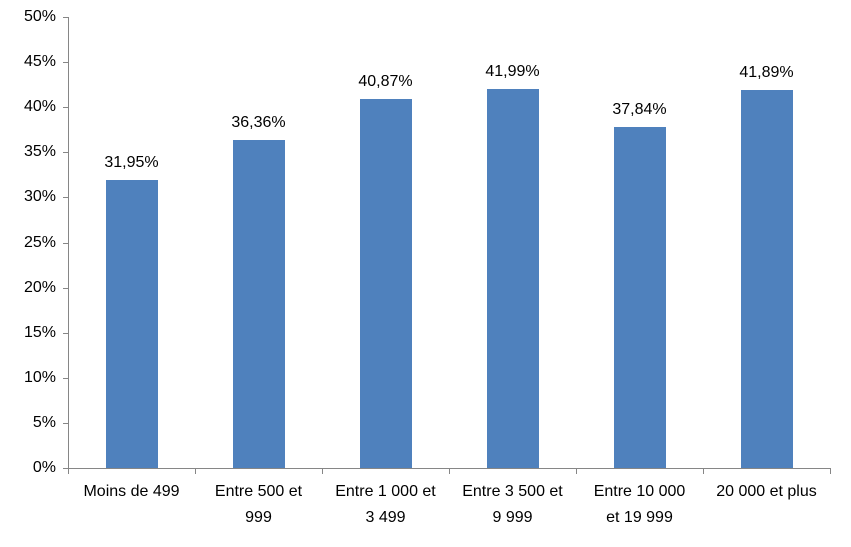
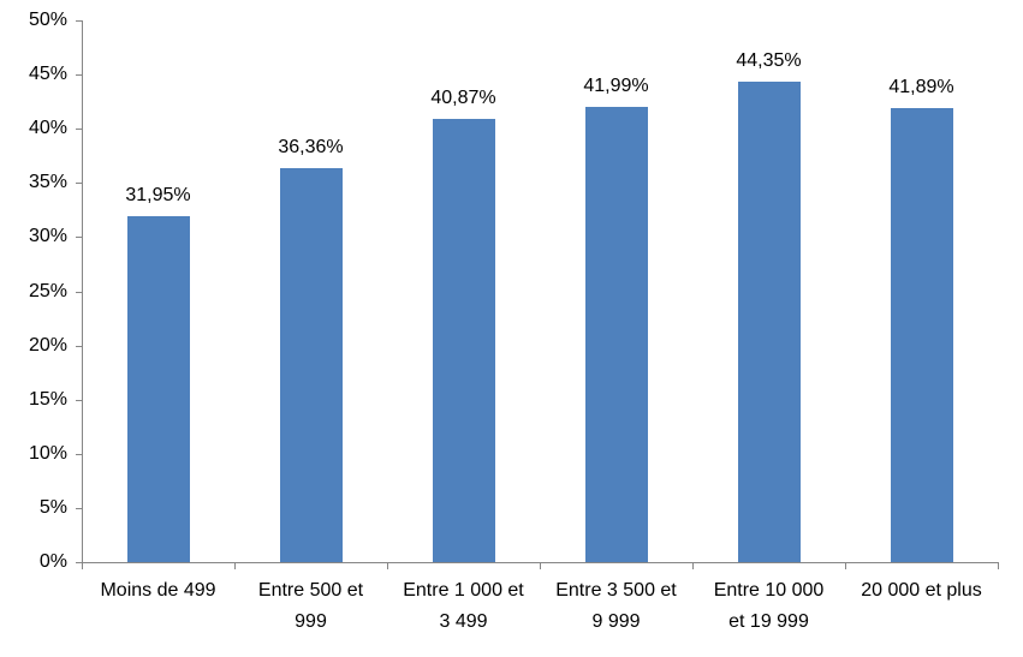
Entre 10 000 et 19 999: 37,84% -> 44,35%
